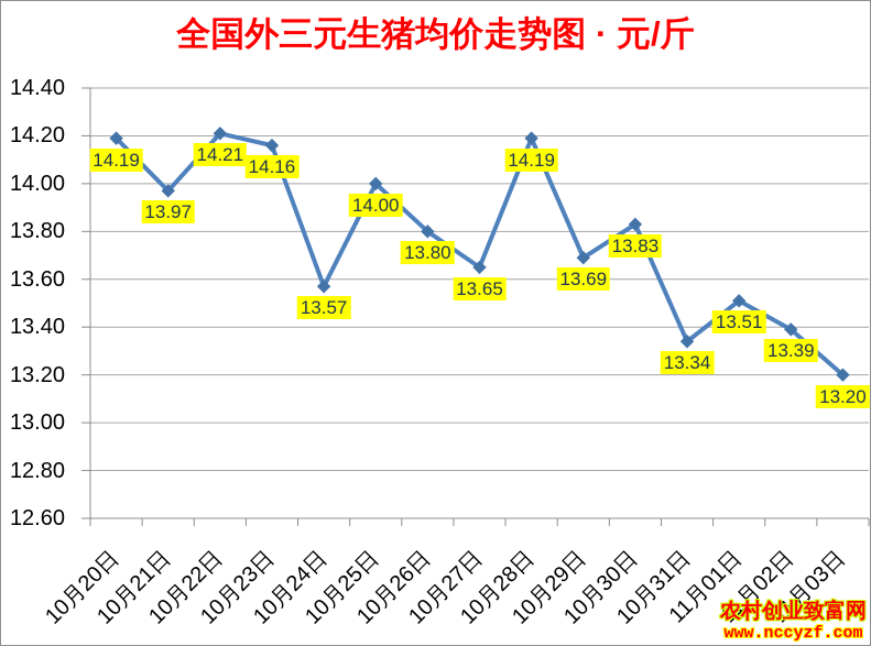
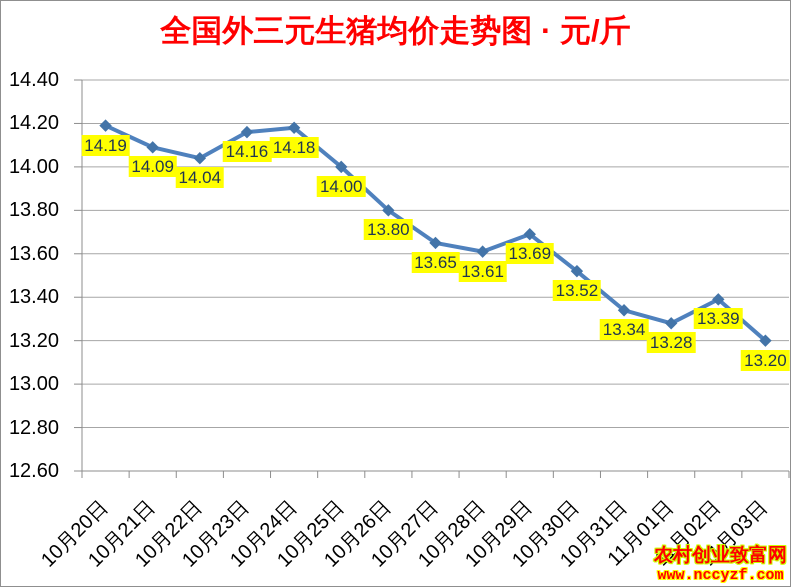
10月21日: 13.97 -> 14.09
10月22日: 14.21 -> 14.04
10月24日: 13.57 -> 14.18
10月28日: 14.19 -> 13.61
10月30日: 13.83 -> 13.52
11月01日: 13.51 -> 13.28
